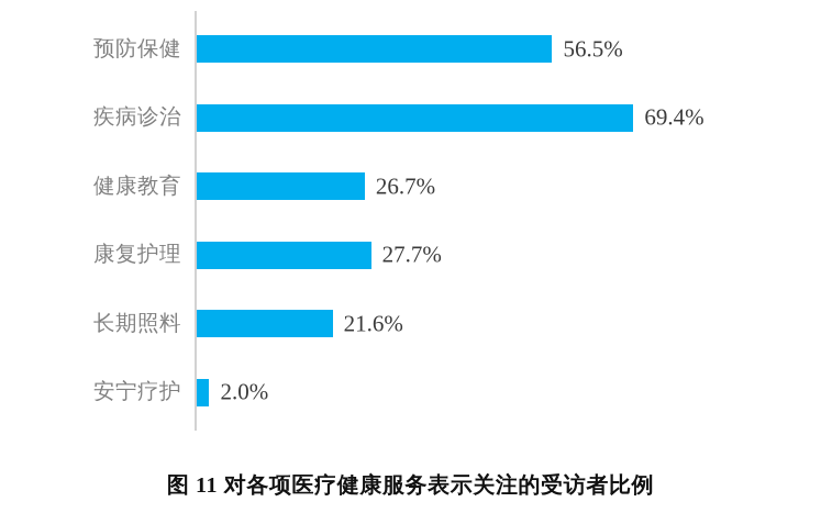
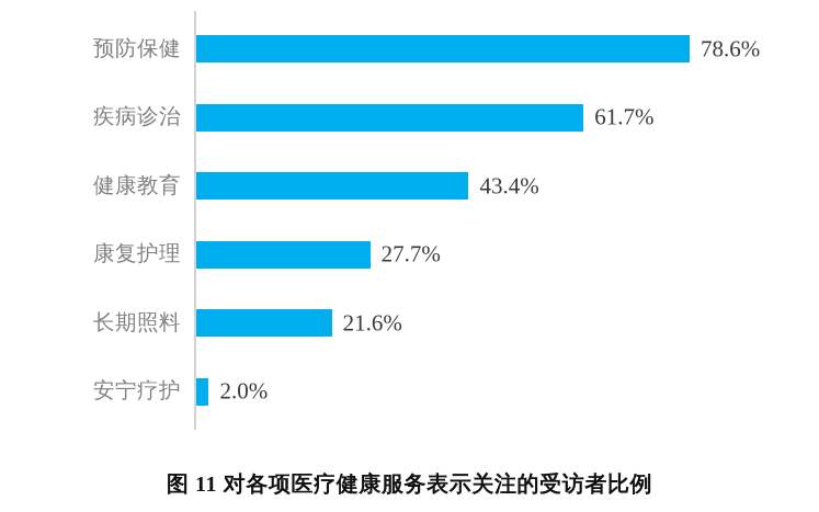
预防保健: 56.5% -> 78.6%
疾病诊治: 69.4% -> 61.7%
健康教育: 26.7% -> 43.4%
